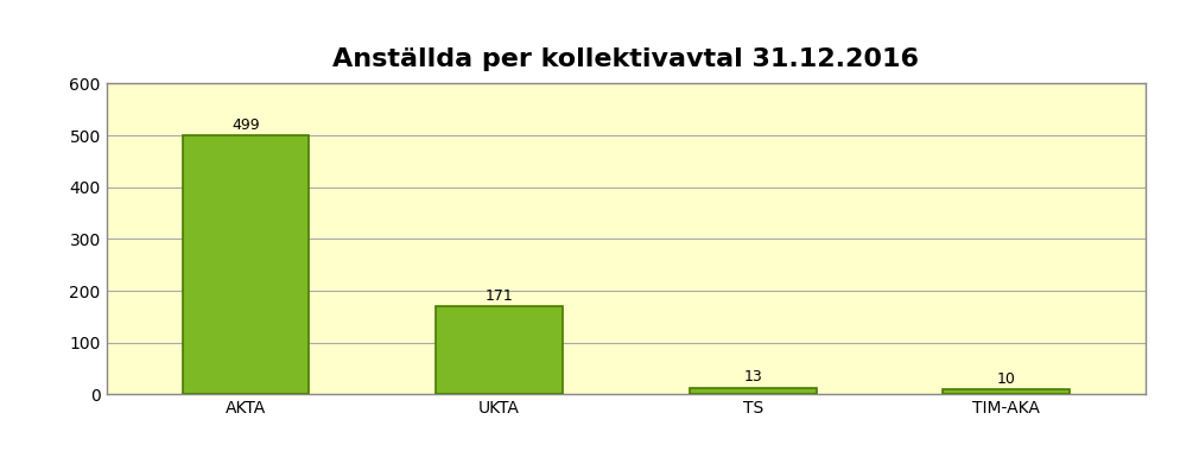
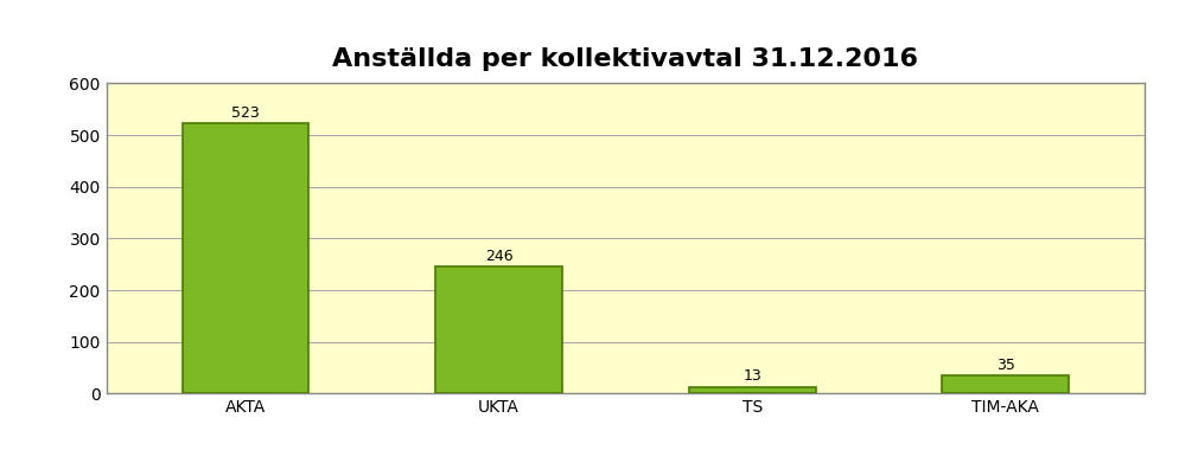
AKTA: 499 -> 523
UKTA: 171 -> 246
TIM-AKA: 10 -> 35
